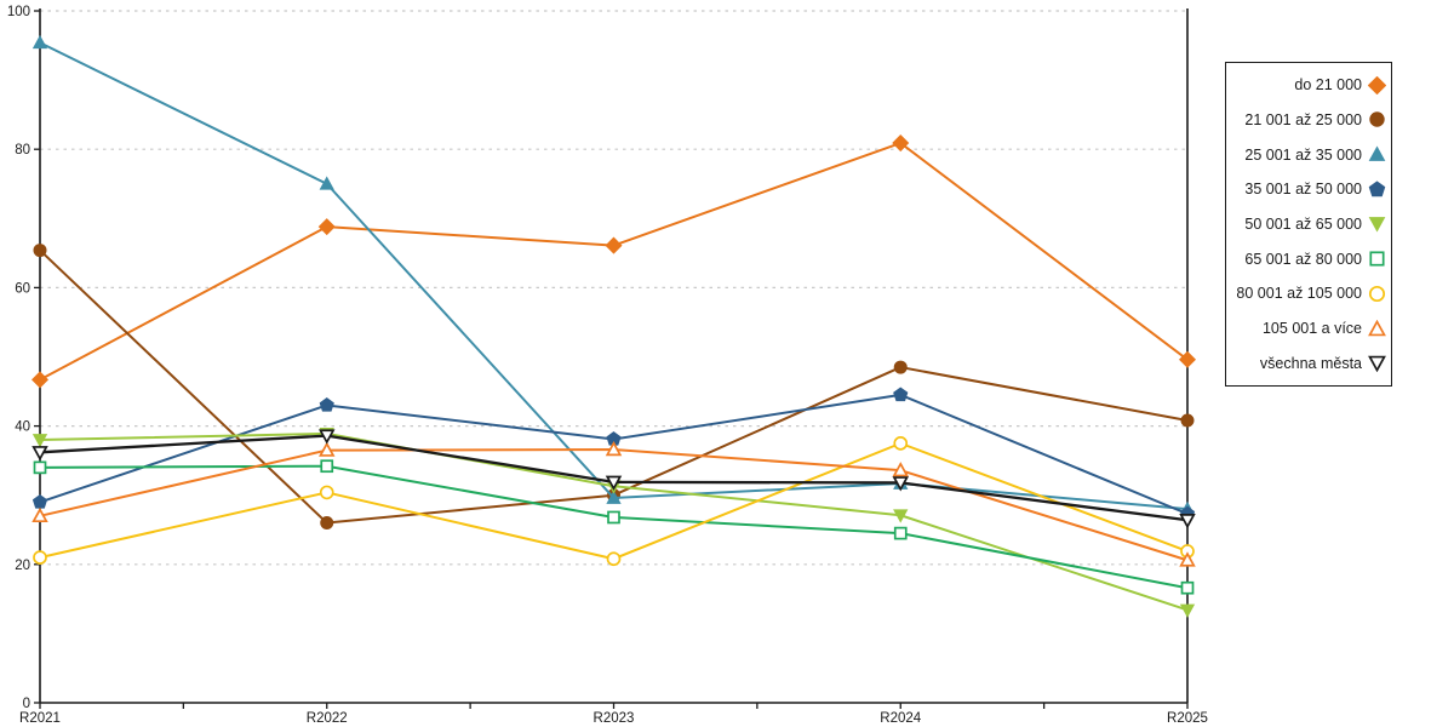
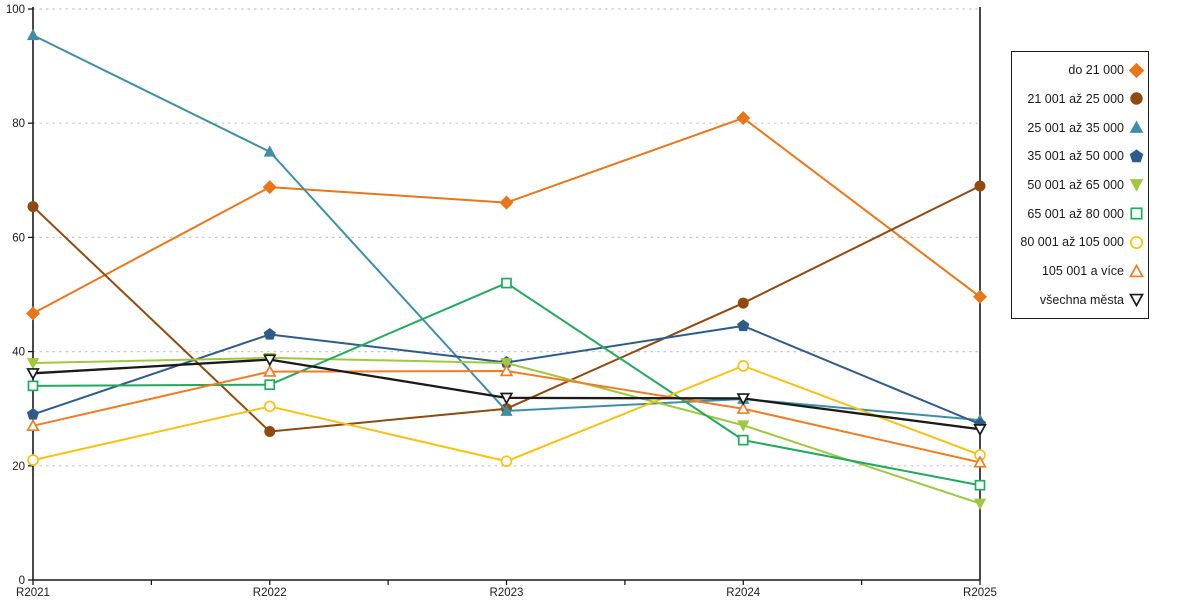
50 001 až 65 000/R2023: 31 -> 38
65 001 až 80 000/R2023: 27 -> 52
105 001 a více/R2024: 34 -> 30
21 001 až 25 000/R2025: 41 -> 69
